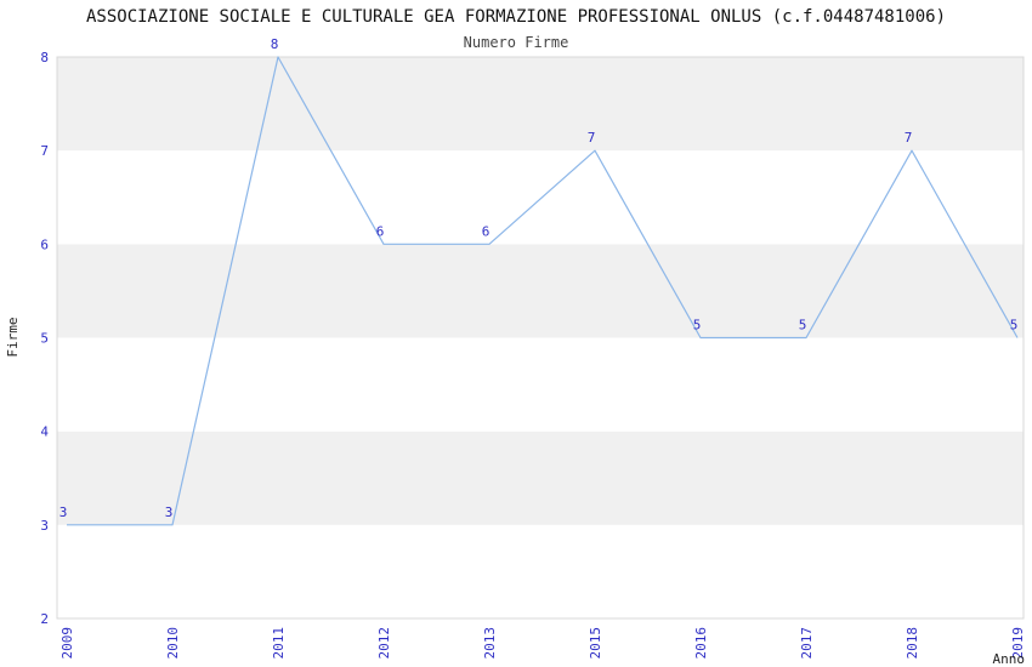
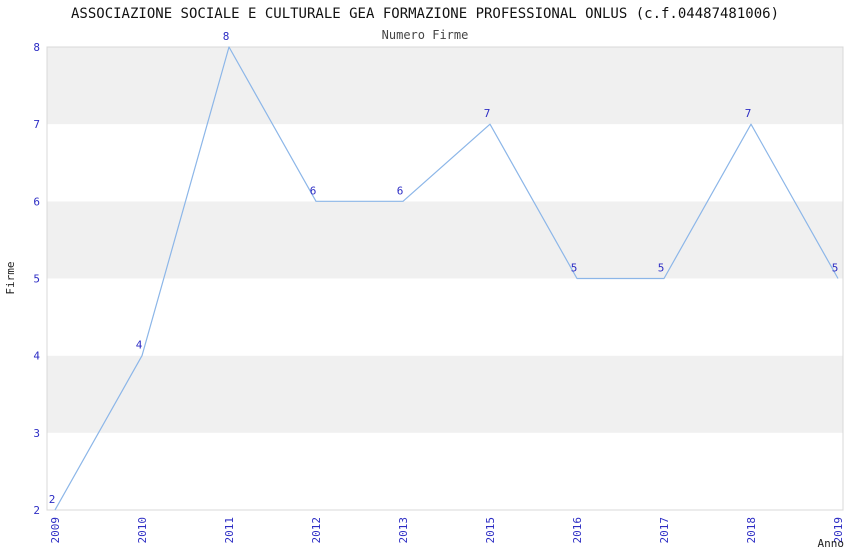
2009: 3 -> 2
2010: 3 -> 4
